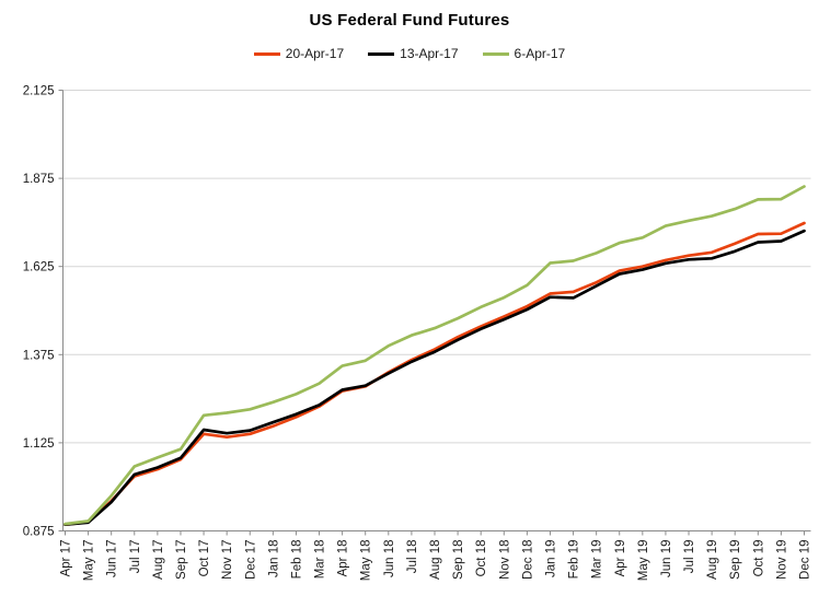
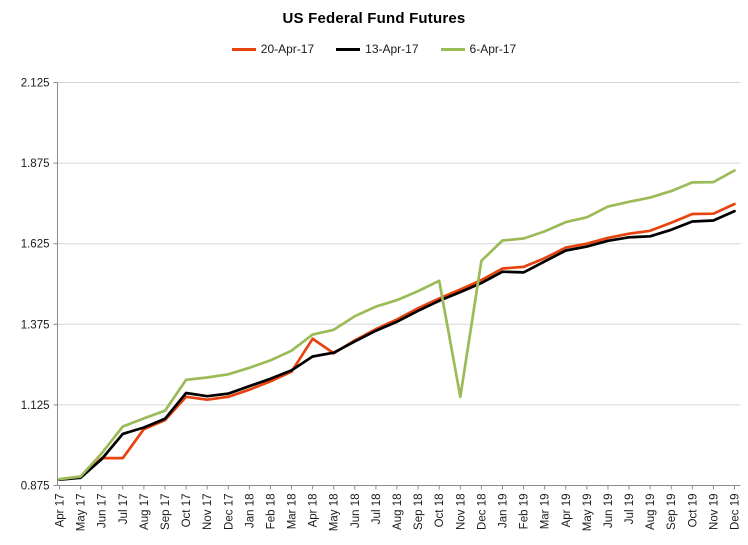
20-Apr-17/Jul 17: 1.03 -> 0.96
20-Apr-17/Apr 18: 1.27 -> 1.33
6-Apr-17/Nov 18: 1.54 -> 1.15
